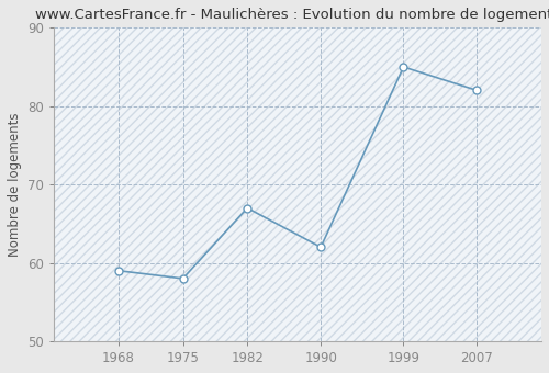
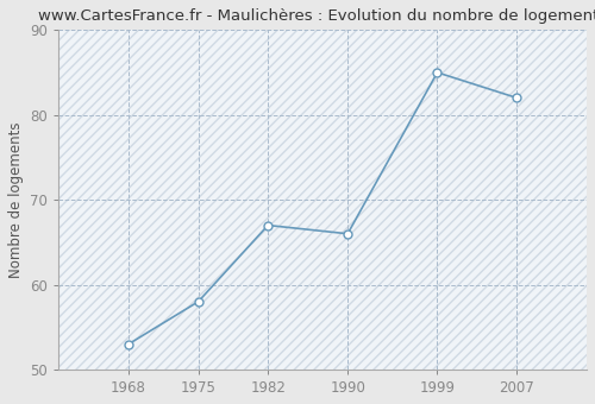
1968: 59 -> 53
1990: 62 -> 66
